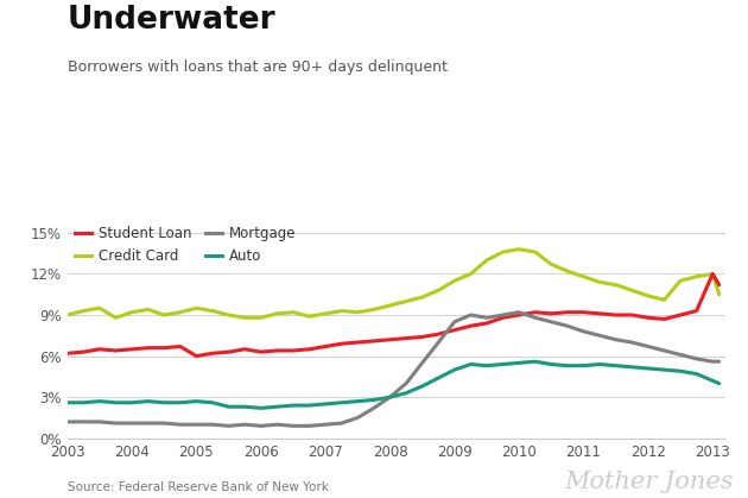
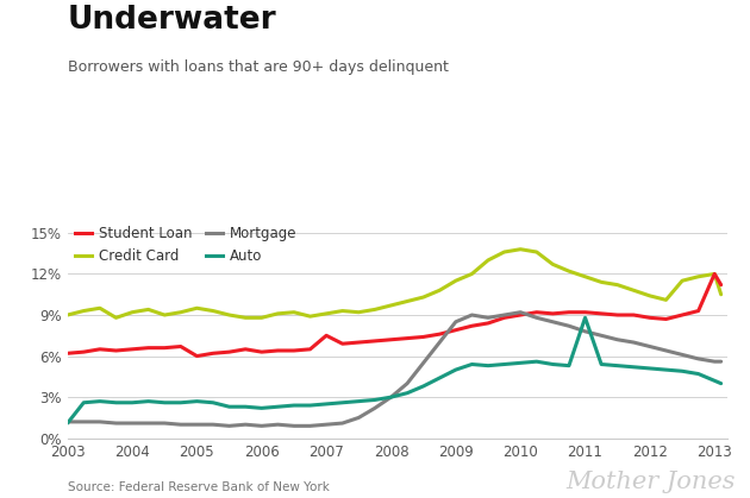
Auto/2003: 2.6% -> 1.1%
Student Loan/2007: 6.7% -> 7.5%
Auto/2011: 5.3% -> 8.8%
